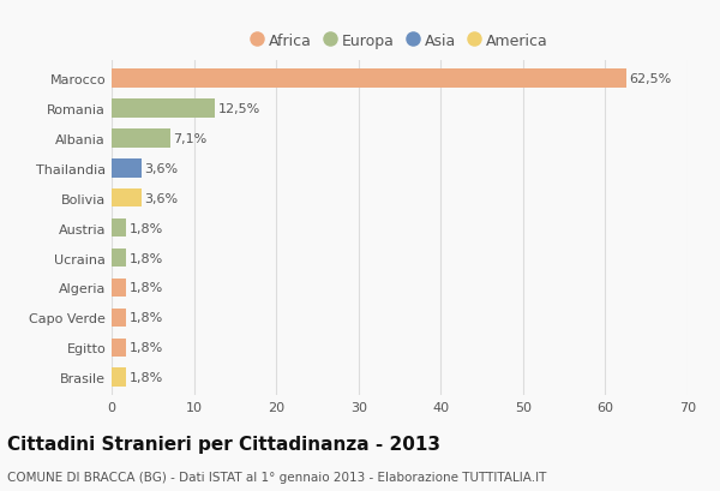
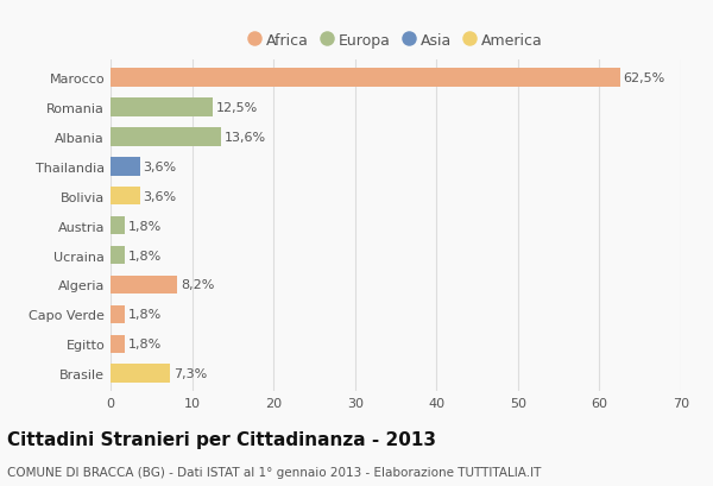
Albania: 7,1% -> 13,6%
Algeria: 1,8% -> 8,2%
Brasile: 1,8% -> 7,3%
